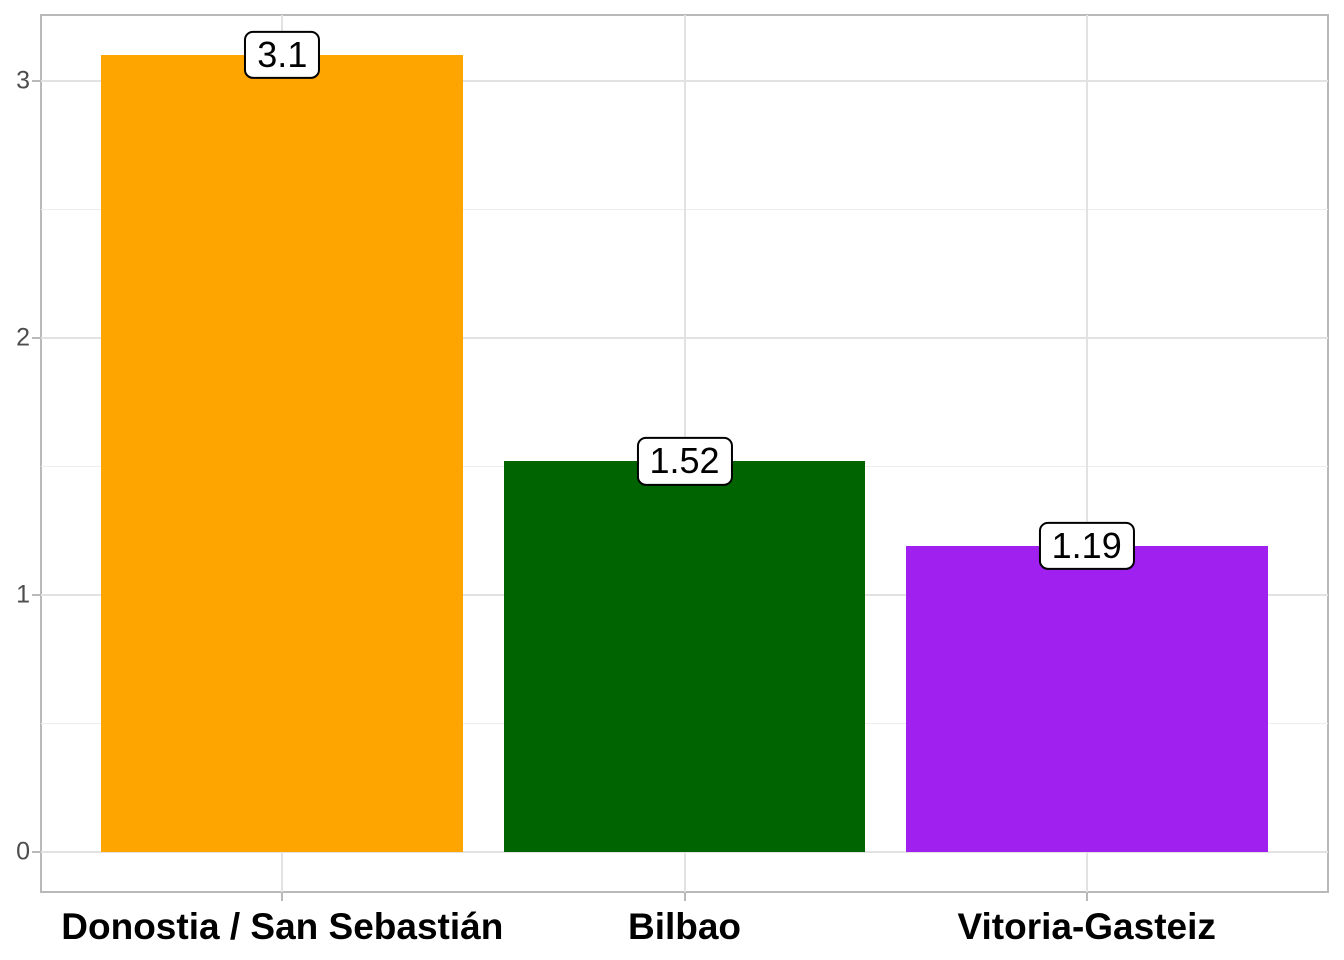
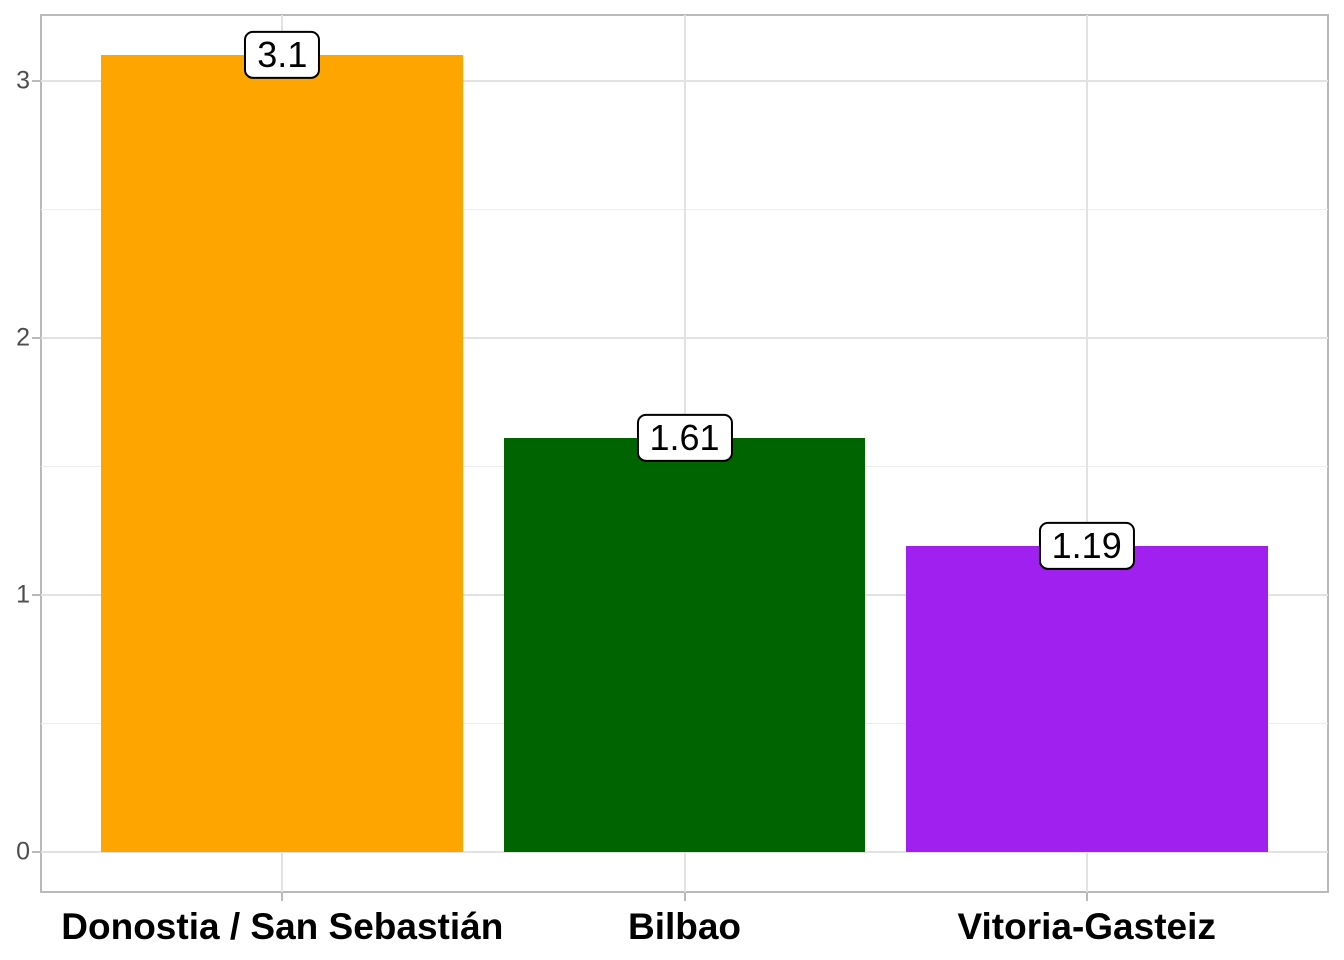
Bilbao: 1.52 -> 1.61
